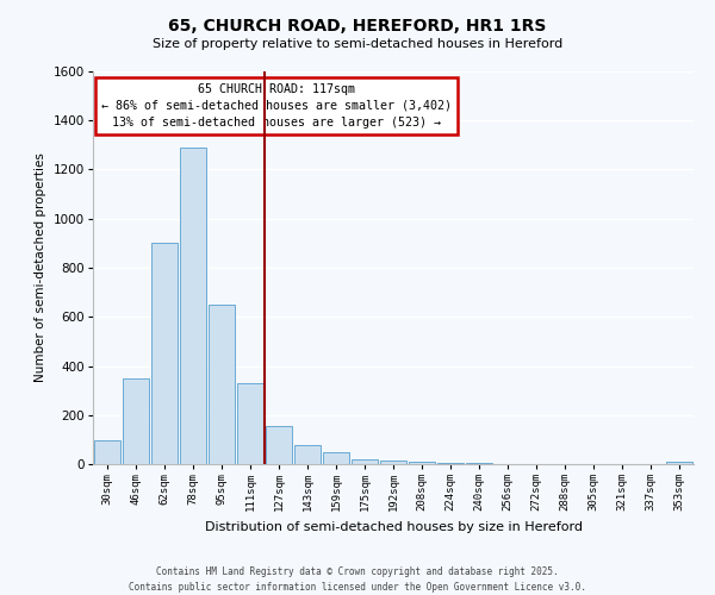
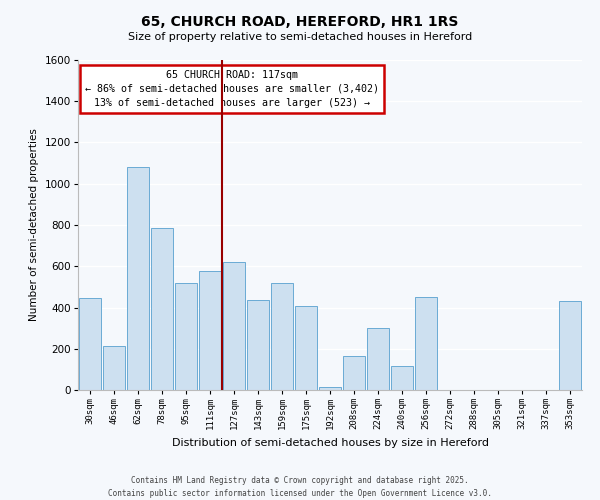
30sqm: 95 -> 445
46sqm: 350 -> 215
62sqm: 900 -> 1080
78sqm: 1290 -> 785
95sqm: 650 -> 520
111sqm: 330 -> 575
127sqm: 155 -> 620
143sqm: 80 -> 435
159sqm: 50 -> 520
175sqm: 20 -> 405
208sqm: 10 -> 165
224sqm: 5 -> 300
240sqm: 5 -> 115
256sqm: 2 -> 450
353sqm: 10 -> 430
